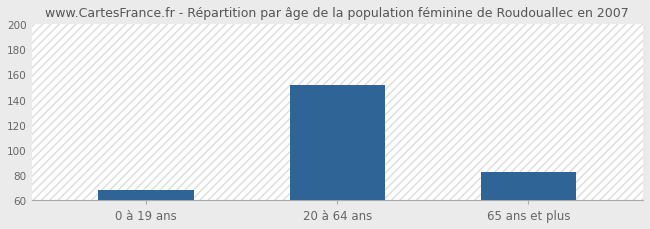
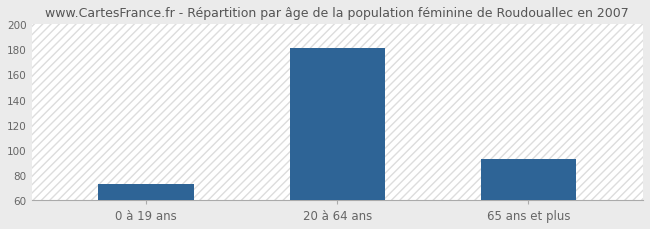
0 à 19 ans: 68 -> 73
20 à 64 ans: 152 -> 181
65 ans et plus: 82 -> 93
